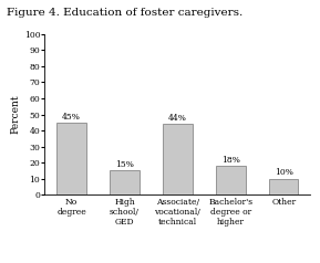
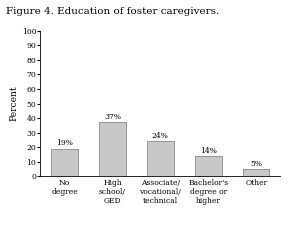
No degree: 45% -> 19%
High school/ GED: 15% -> 37%
Associate/ vocational/ technical: 44% -> 24%
Bachelor's degree or higher: 18% -> 14%
Other: 10% -> 5%
